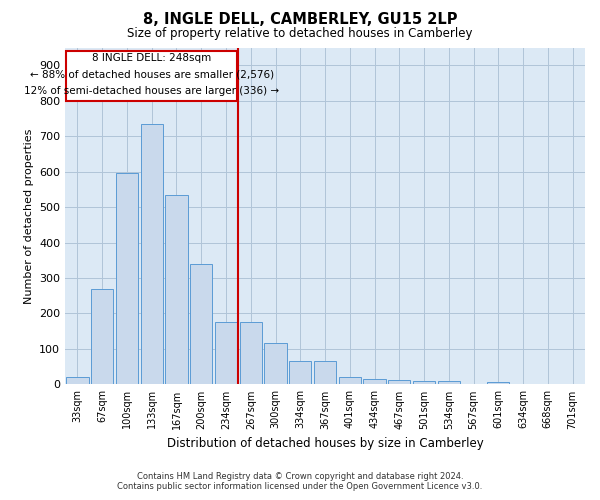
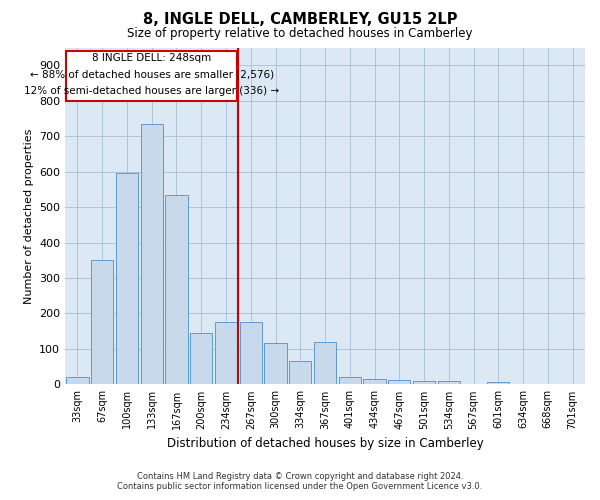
67sqm: 270 -> 350
200sqm: 340 -> 145
367sqm: 65 -> 120
